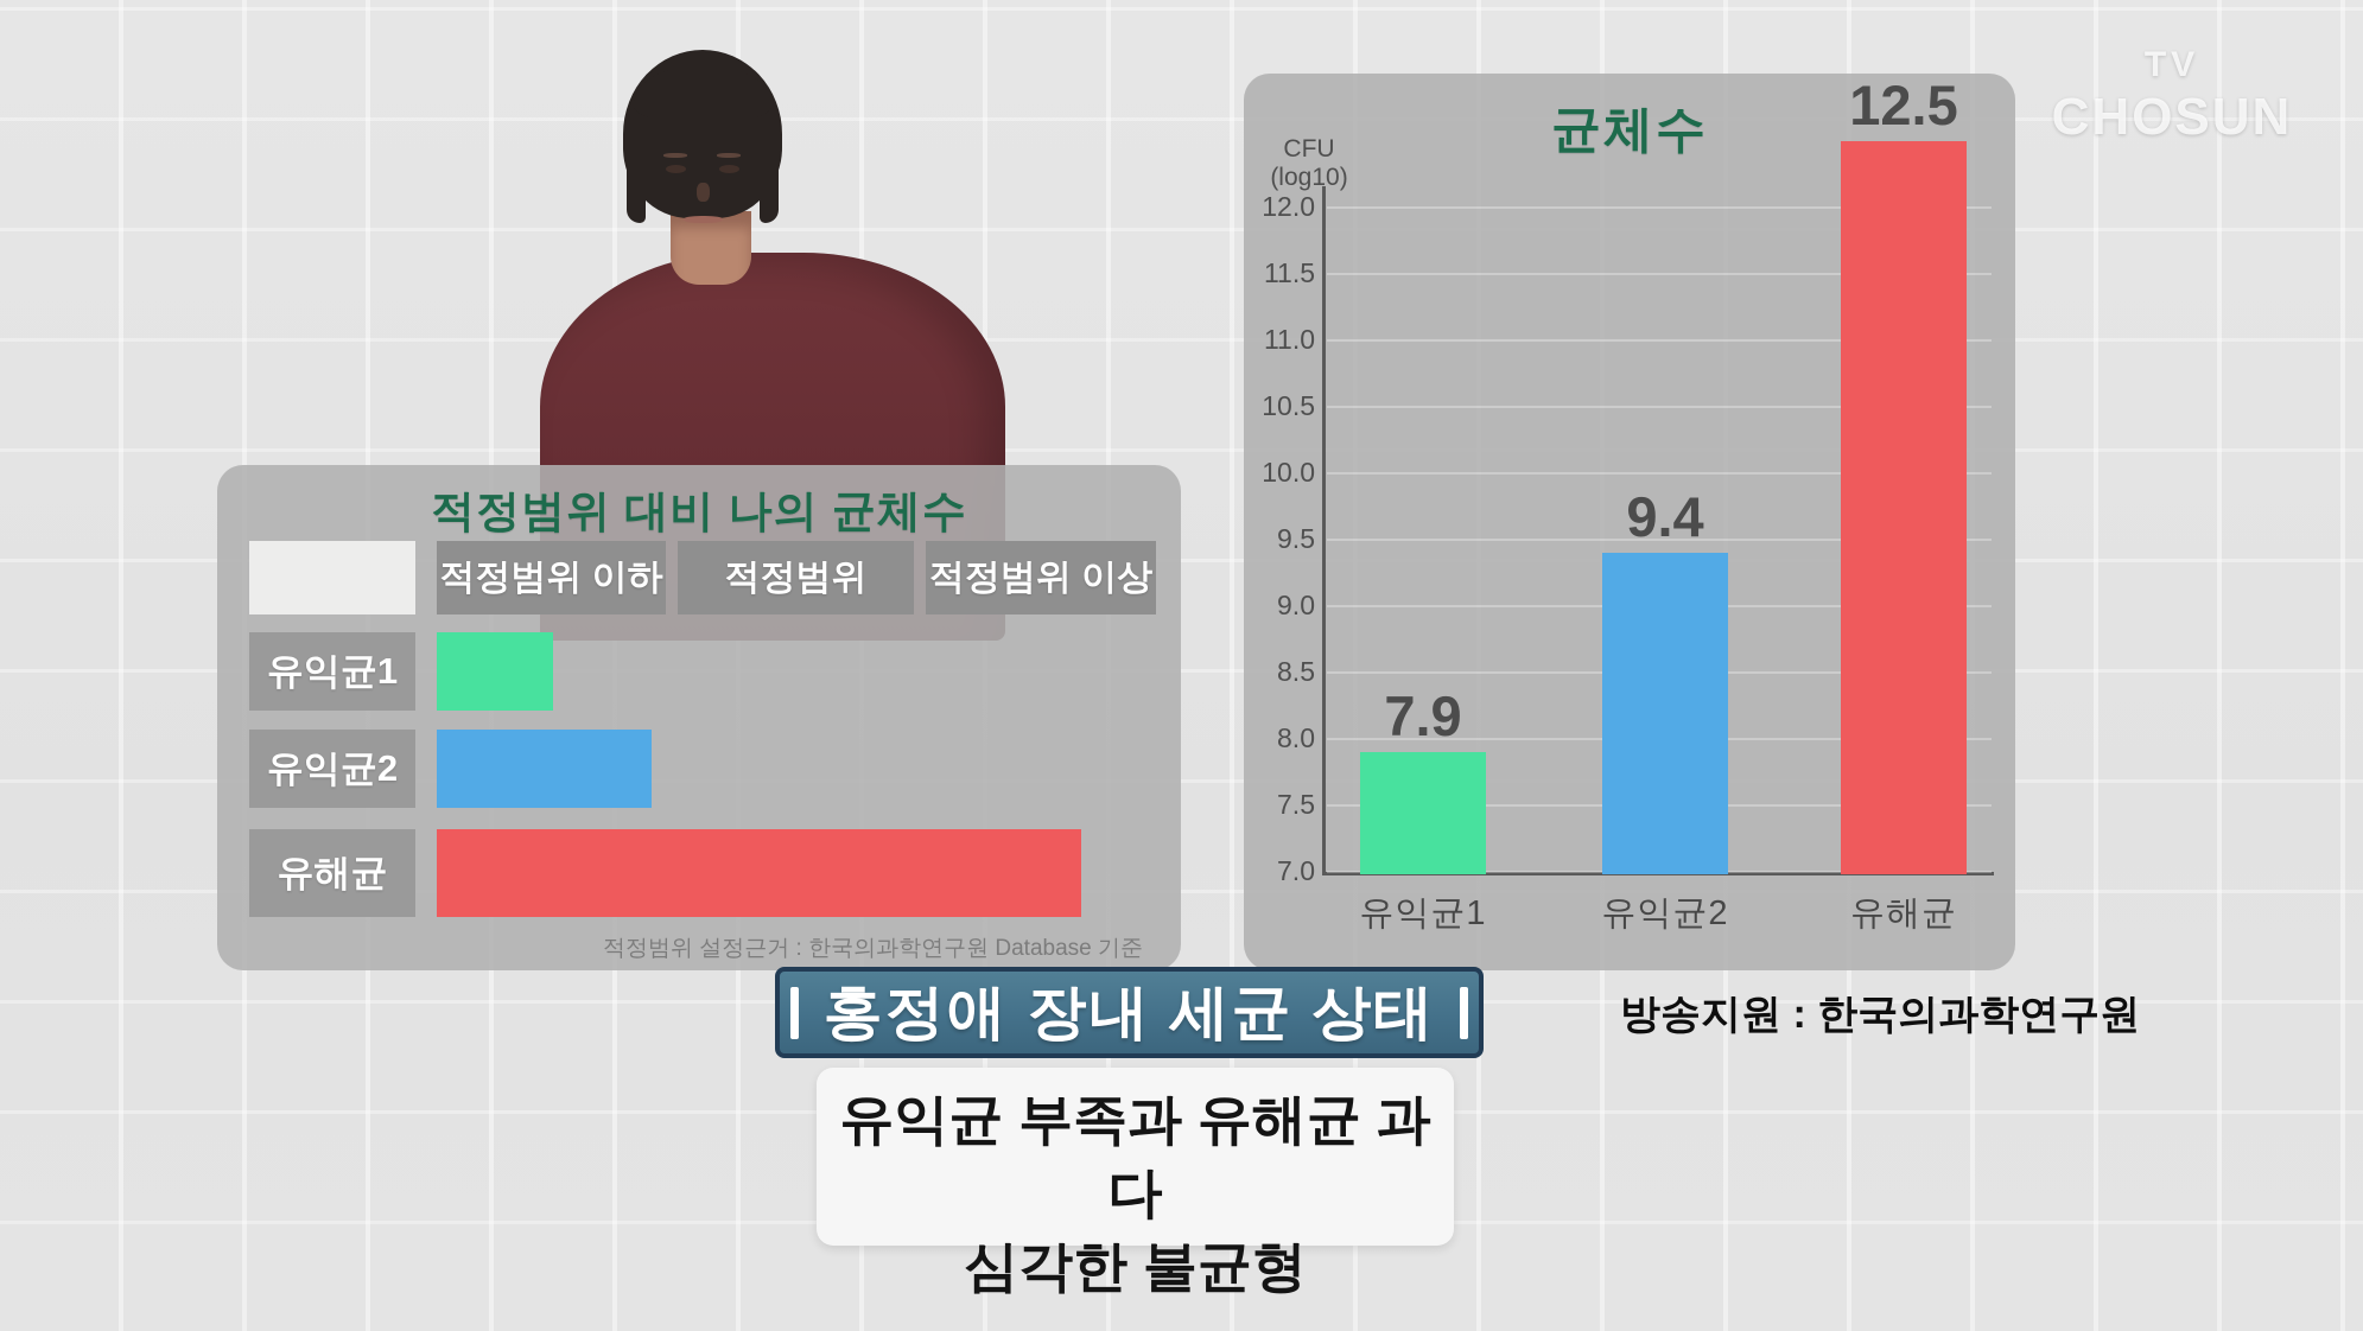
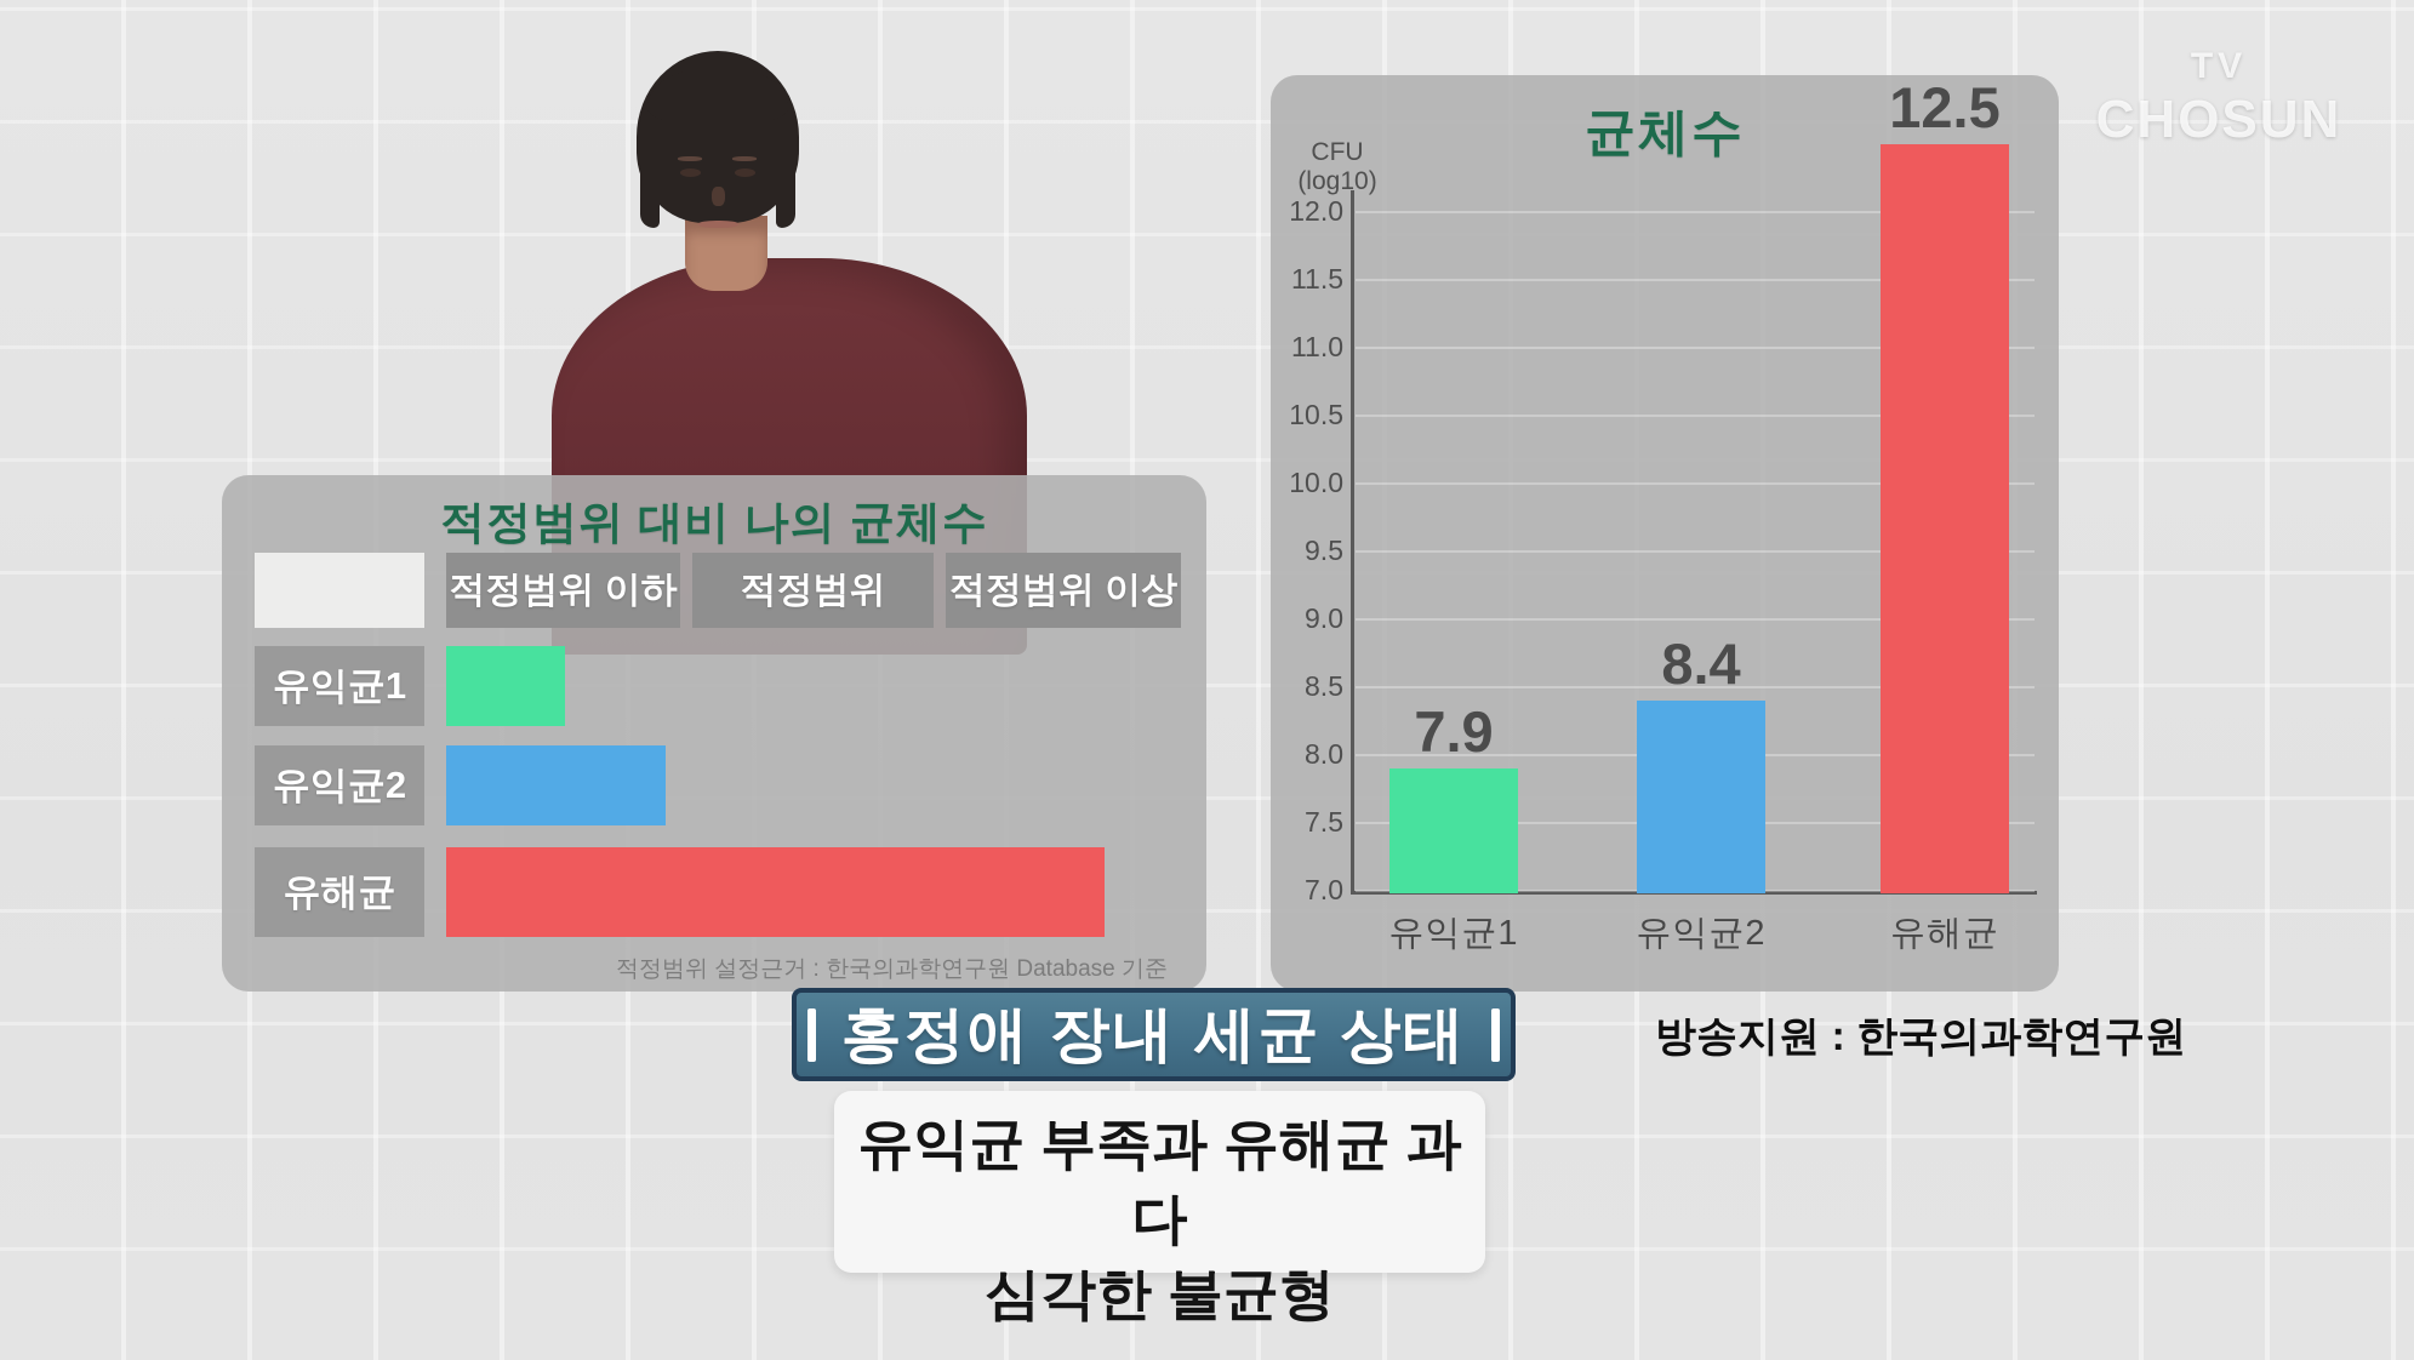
균체수/유익균2: 9.4 -> 8.4
